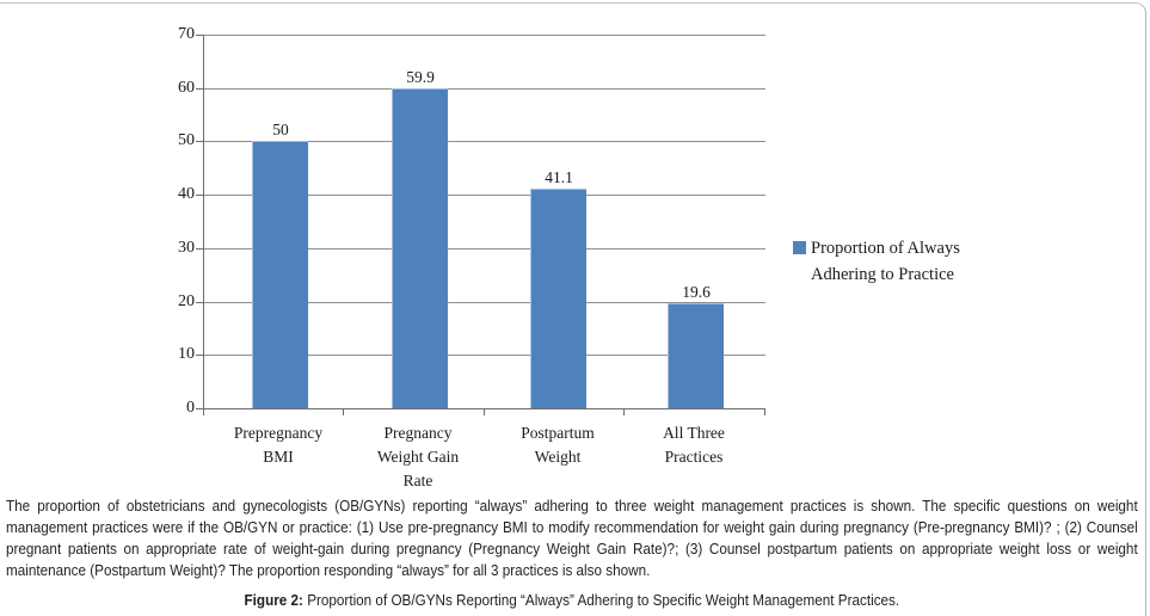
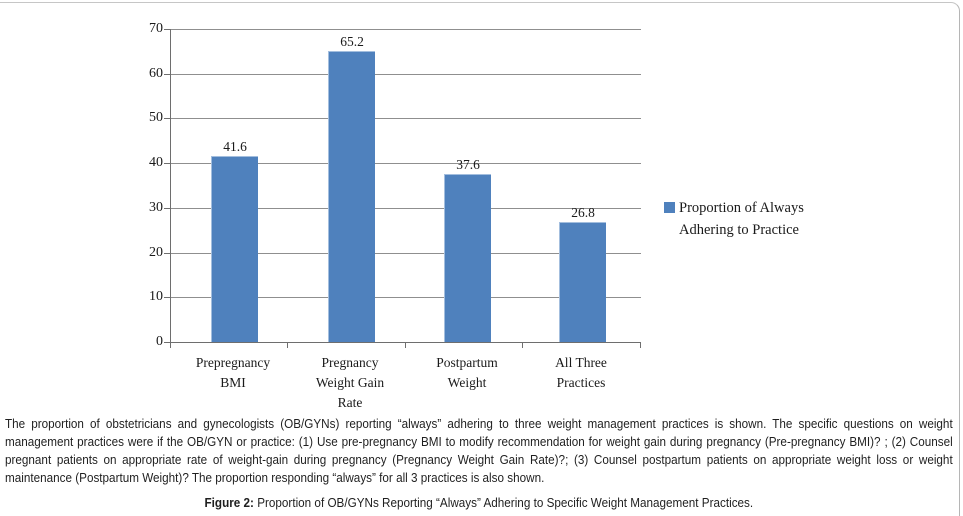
Prepregnancy BMI: 50 -> 41.6
Pregnancy Weight Gain Rate: 59.9 -> 65.2
Postpartum Weight: 41.1 -> 37.6
All Three Practices: 19.6 -> 26.8
